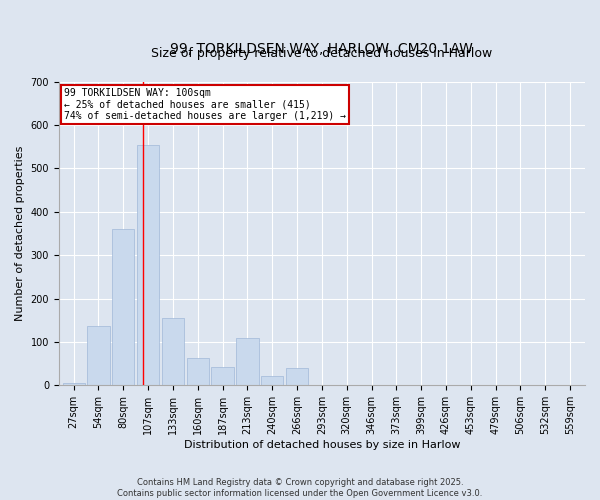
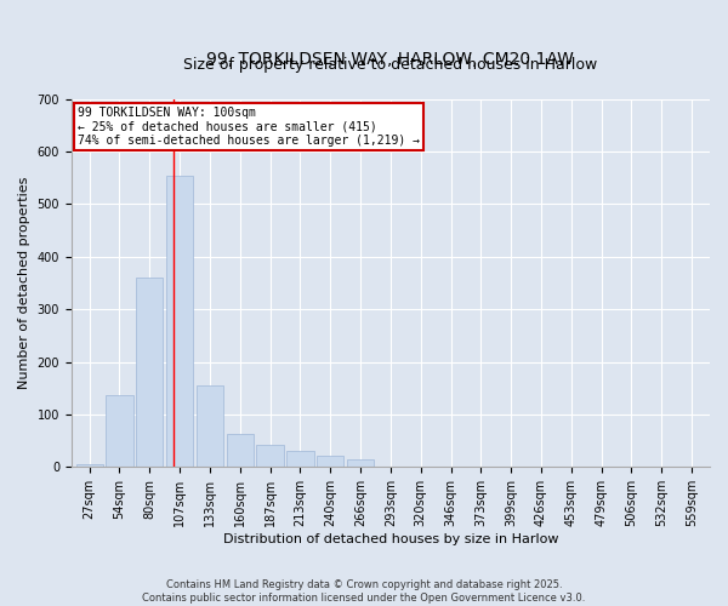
213sqm: 110 -> 30
266sqm: 40 -> 15
